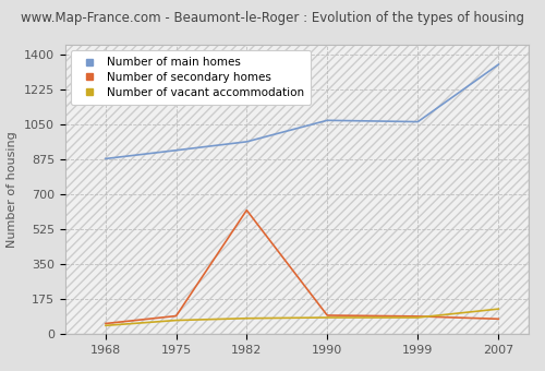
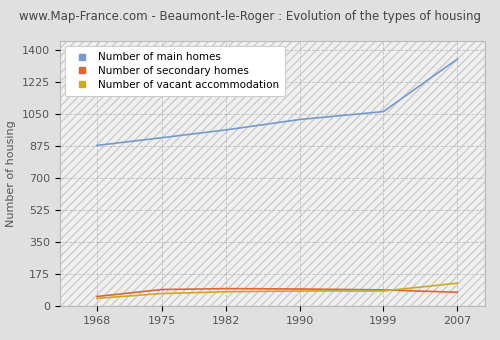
Number of secondary homes/1982: 620 -> 100
Number of main homes/1990: 1070 -> 1020
